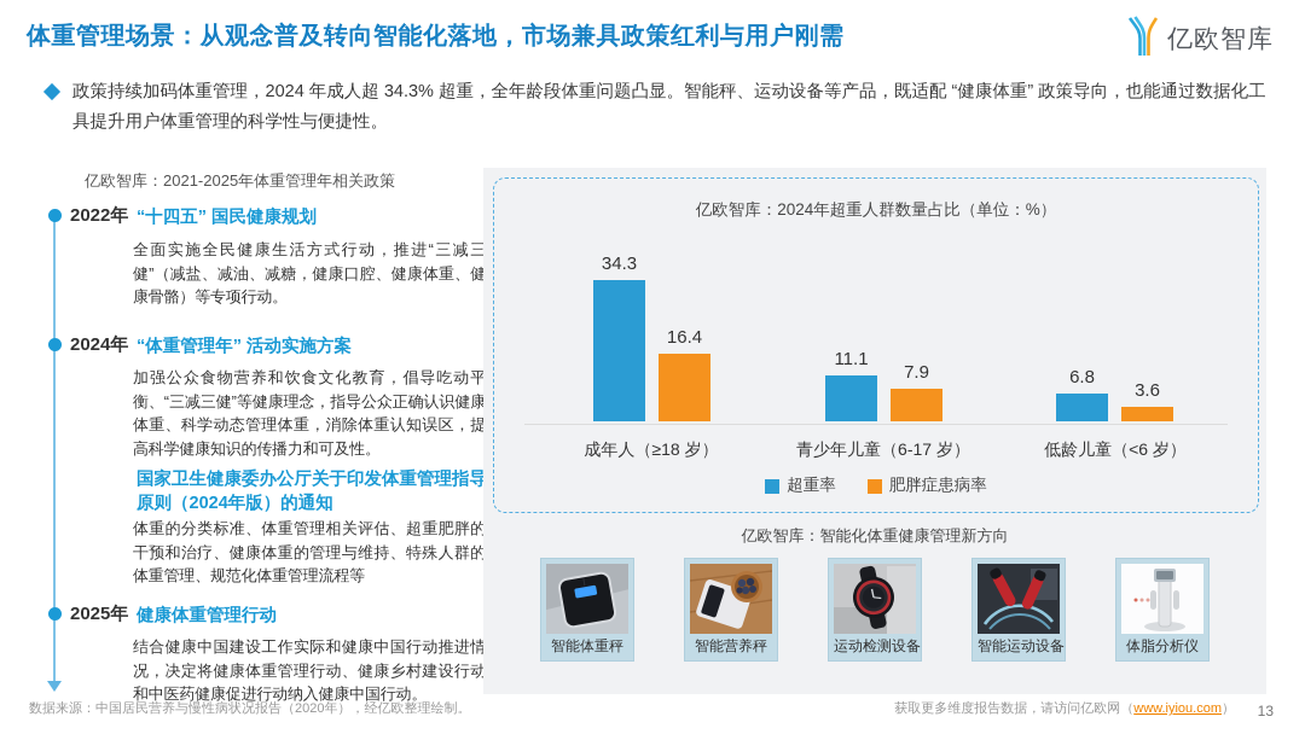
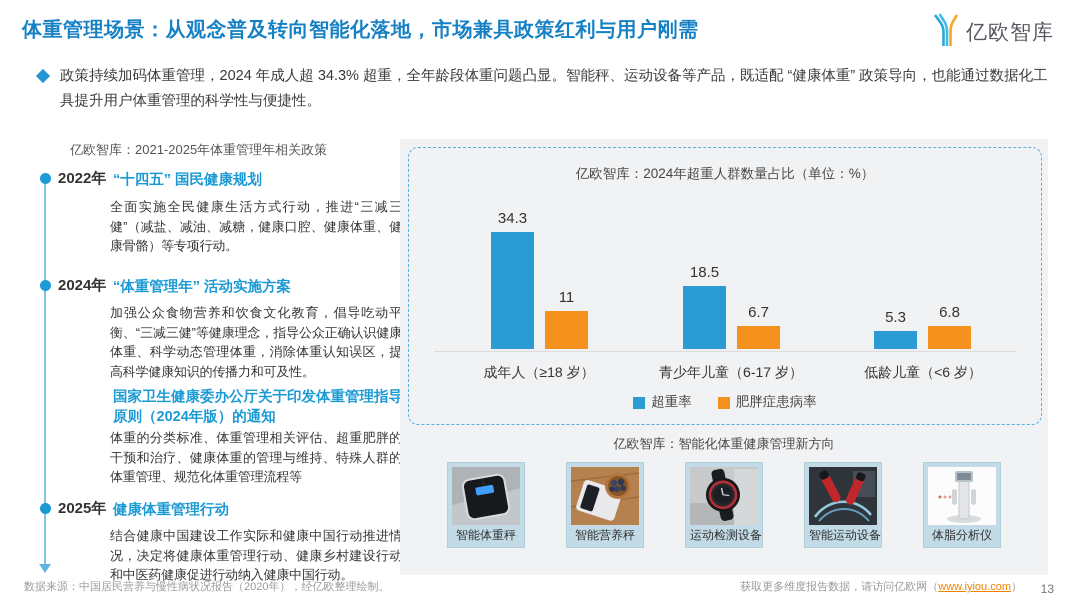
肥胖症患病率/成年人（≥18 岁）: 16.4 -> 11
超重率/青少年儿童（6-17 岁）: 11.1 -> 18.5
肥胖症患病率/青少年儿童（6-17 岁）: 7.9 -> 6.7
超重率/低龄儿童（<6 岁）: 6.8 -> 5.3
肥胖症患病率/低龄儿童（<6 岁）: 3.6 -> 6.8
